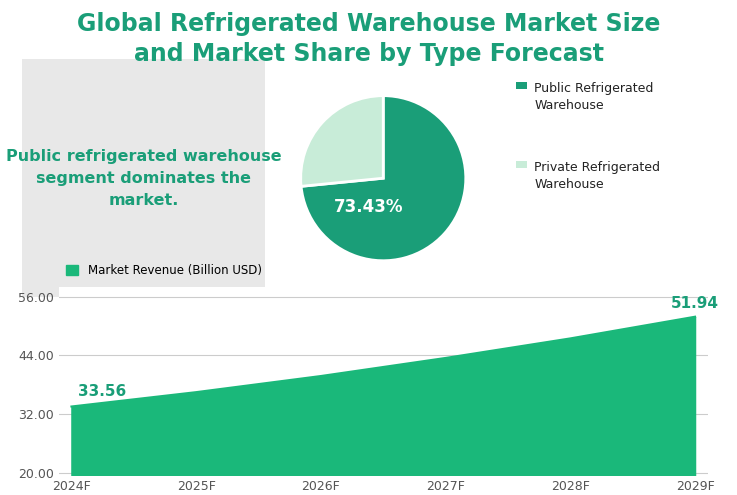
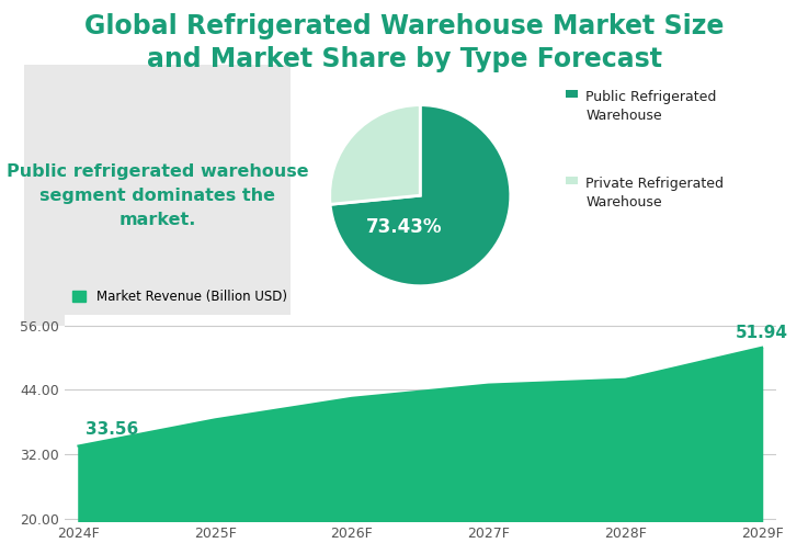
2025F: 36.5 -> 38.5
2026F: 39.8 -> 42.5
2027F: 43.5 -> 45.0
2028F: 47.5 -> 46.0
